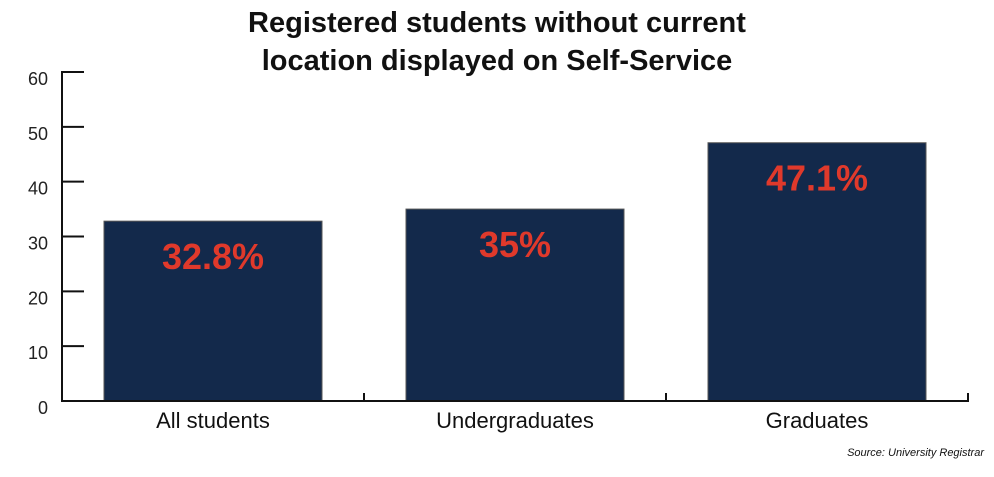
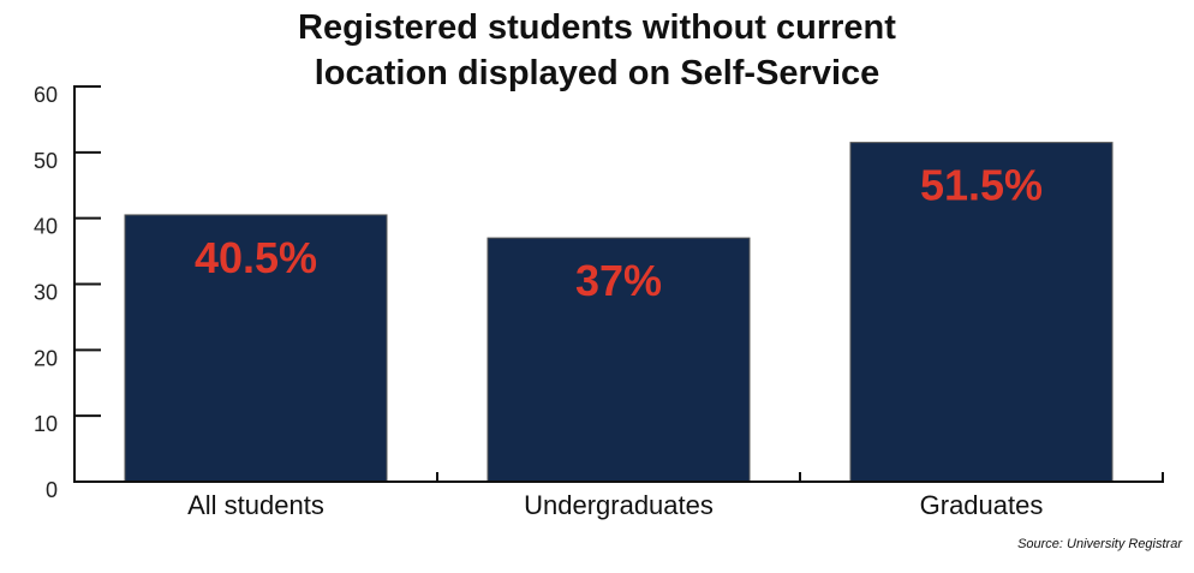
All students: 32.8% -> 40.5%
Undergraduates: 35% -> 37%
Graduates: 47.1% -> 51.5%
